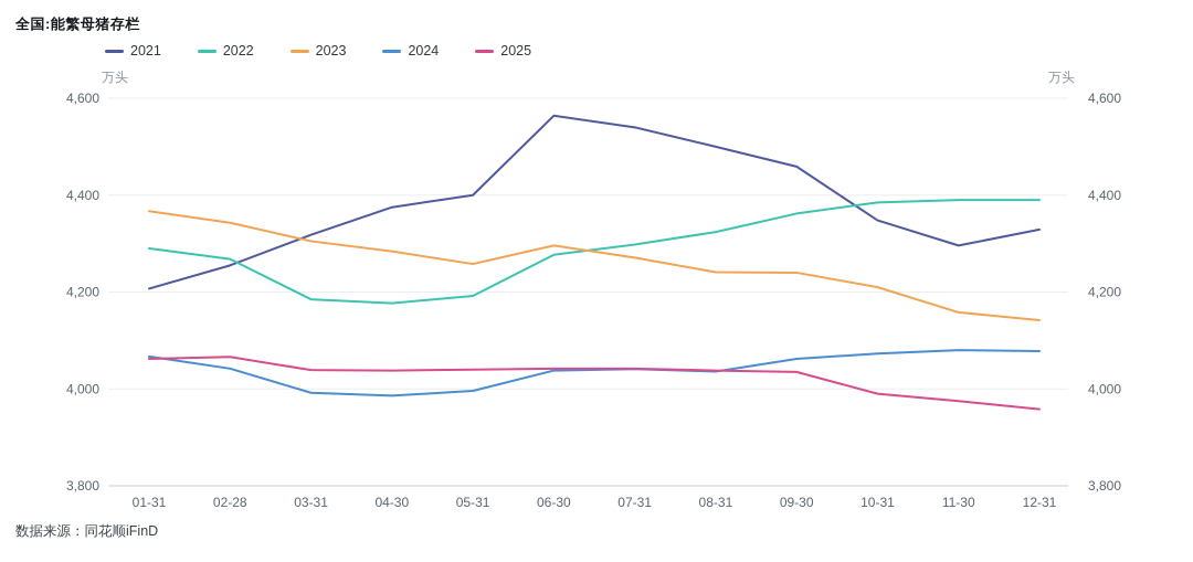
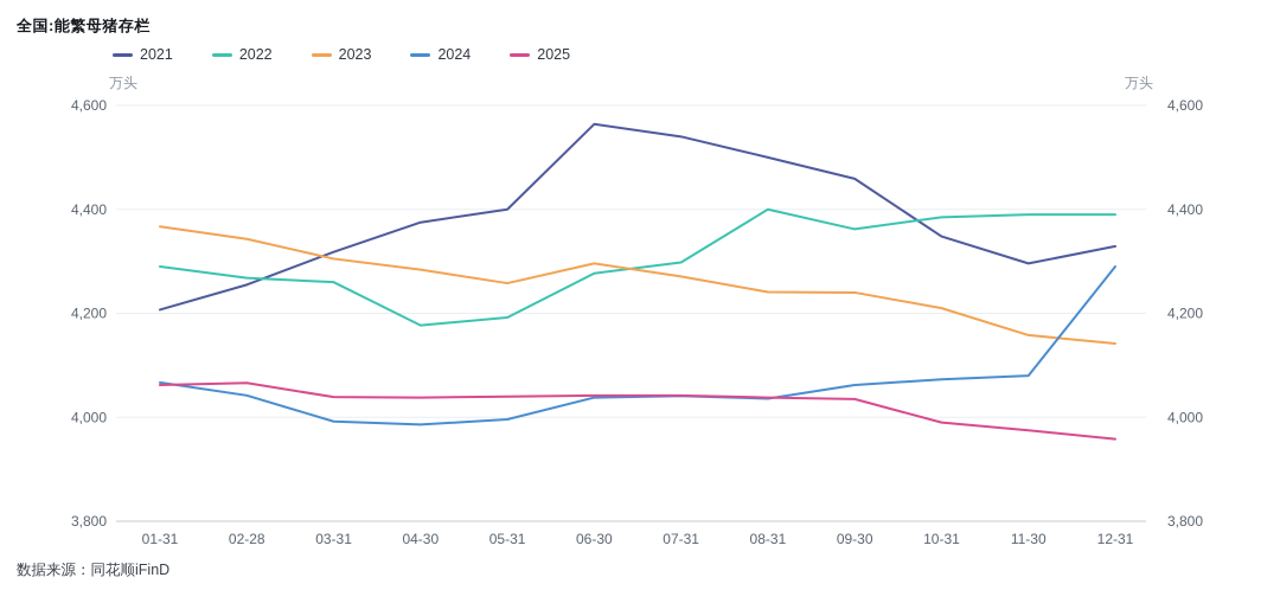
2022/03-31: 4180 -> 4260
2022/08-31: 4320 -> 4400
2024/12-31: 4080 -> 4290
